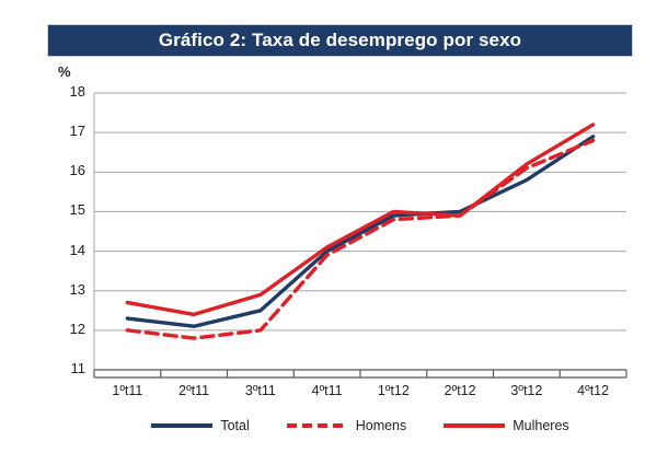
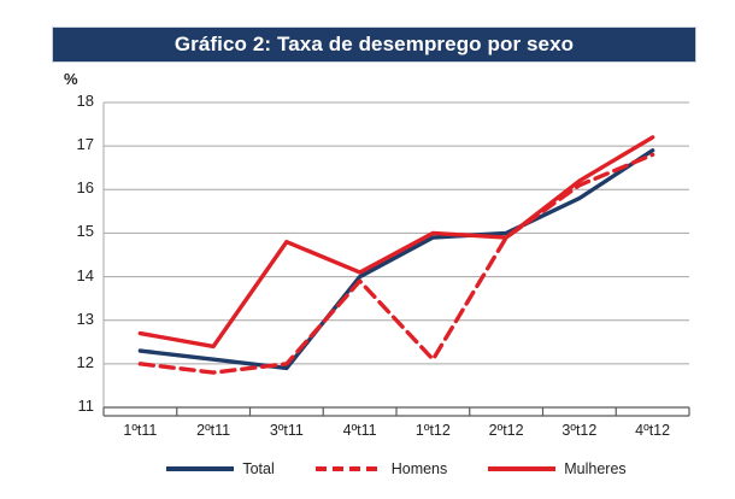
Total/3ºt11: 12.5 -> 11.9
Mulheres/3ºt11: 12.9 -> 14.8
Homens/1ºt12: 14.8 -> 12.1
